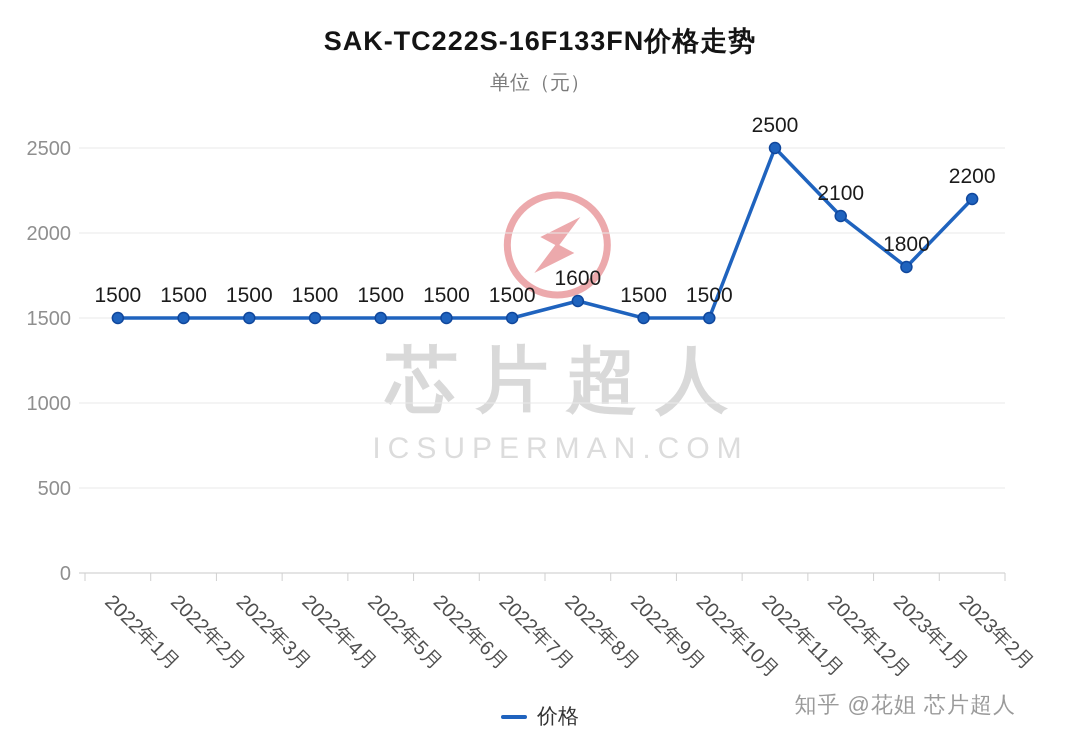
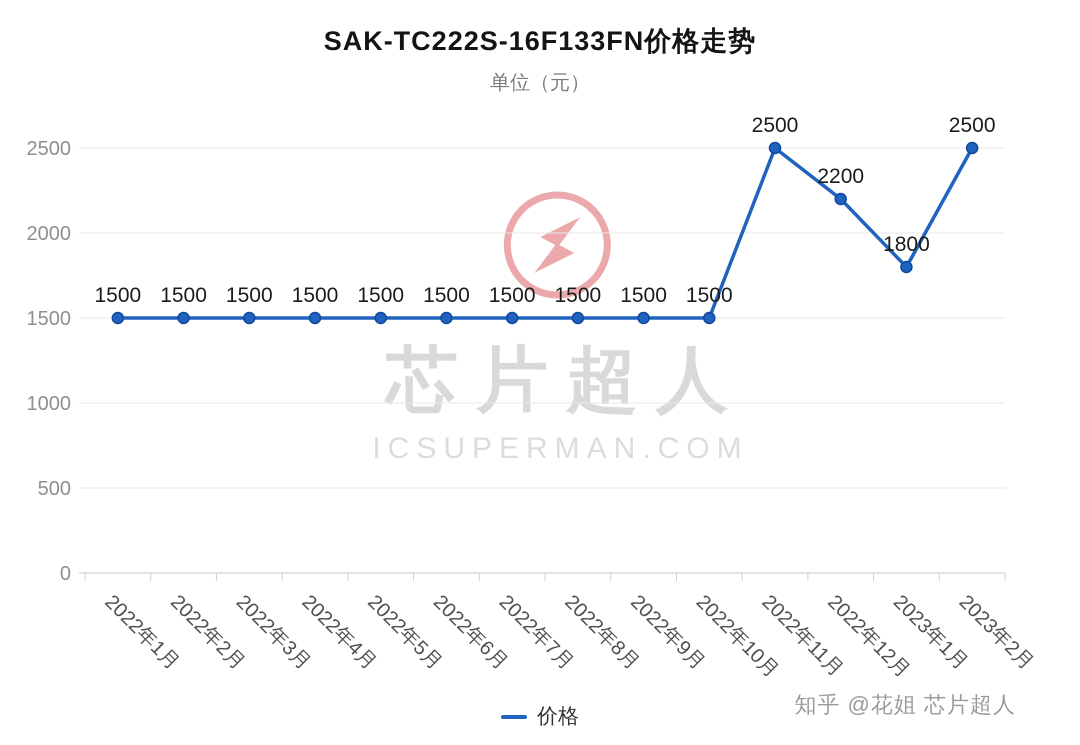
2022年8月: 1600 -> 1500
2022年12月: 2100 -> 2200
2023年2月: 2200 -> 2500
